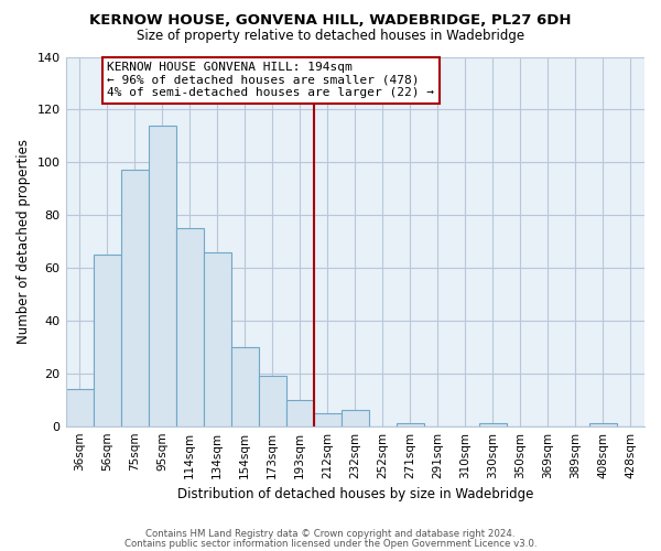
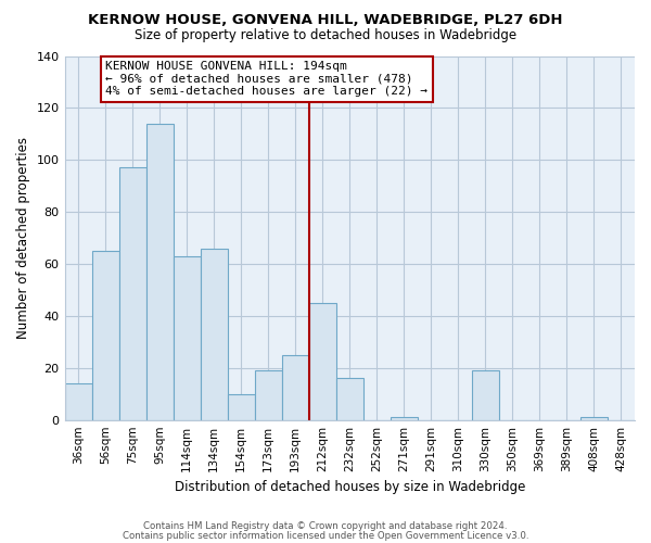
114sqm: 75 -> 63
154sqm: 30 -> 10
193sqm: 10 -> 25
212sqm: 5 -> 45
232sqm: 6 -> 16
330sqm: 1 -> 19
